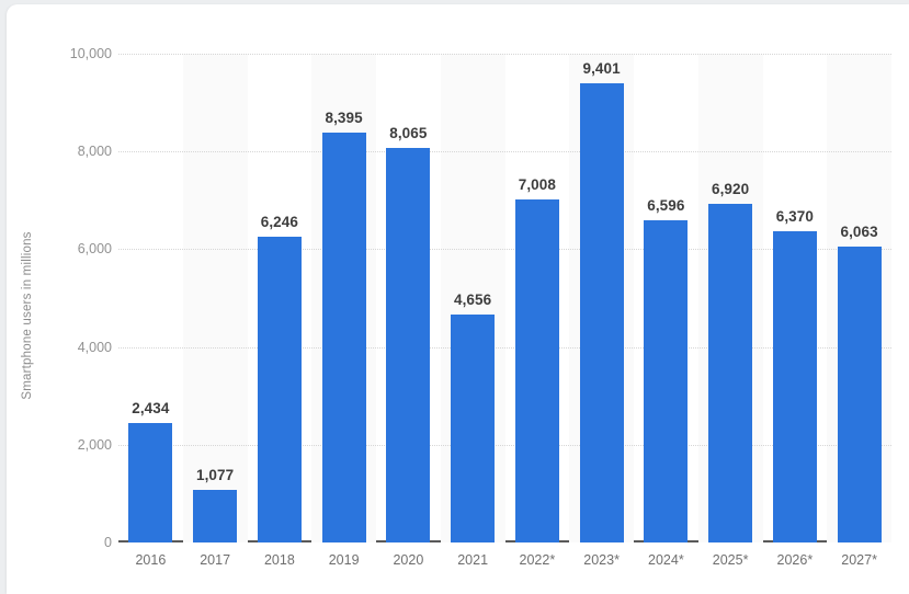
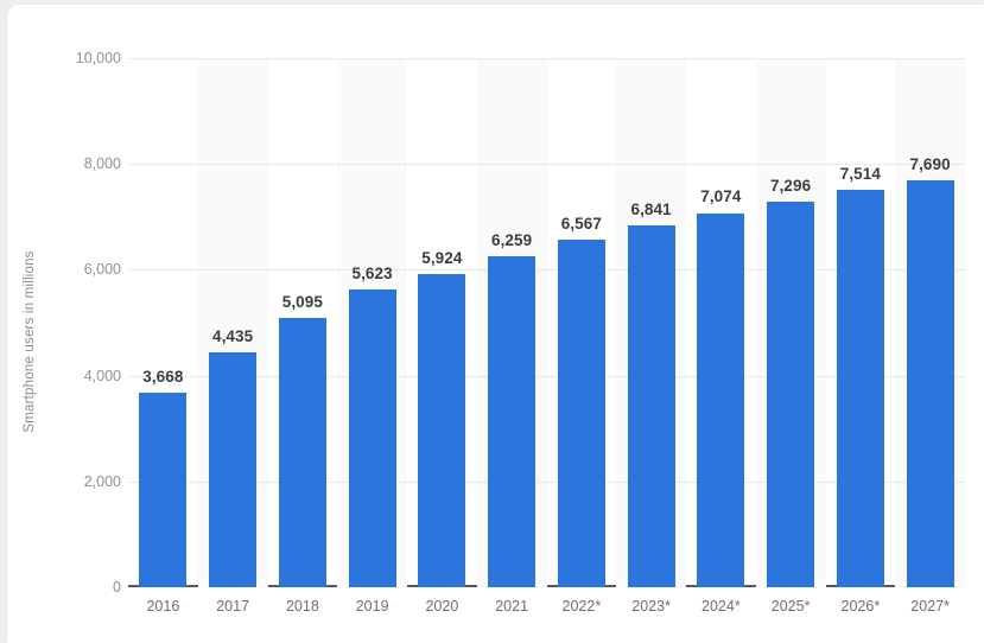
2016: 2,434 -> 3,668
2017: 1,077 -> 4,435
2018: 6,246 -> 5,095
2019: 8,395 -> 5,623
2020: 8,065 -> 5,924
2021: 4,656 -> 6,259
2022*: 7,008 -> 6,567
2023*: 9,401 -> 6,841
2024*: 6,596 -> 7,074
2025*: 6,920 -> 7,296
2026*: 6,370 -> 7,514
2027*: 6,063 -> 7,690
